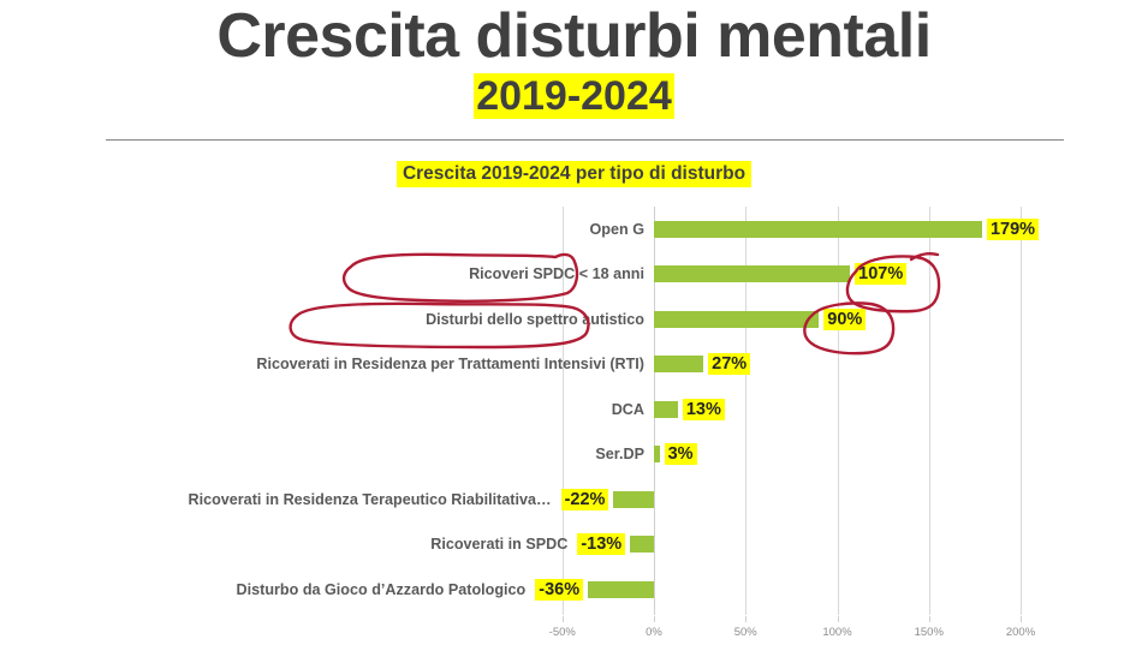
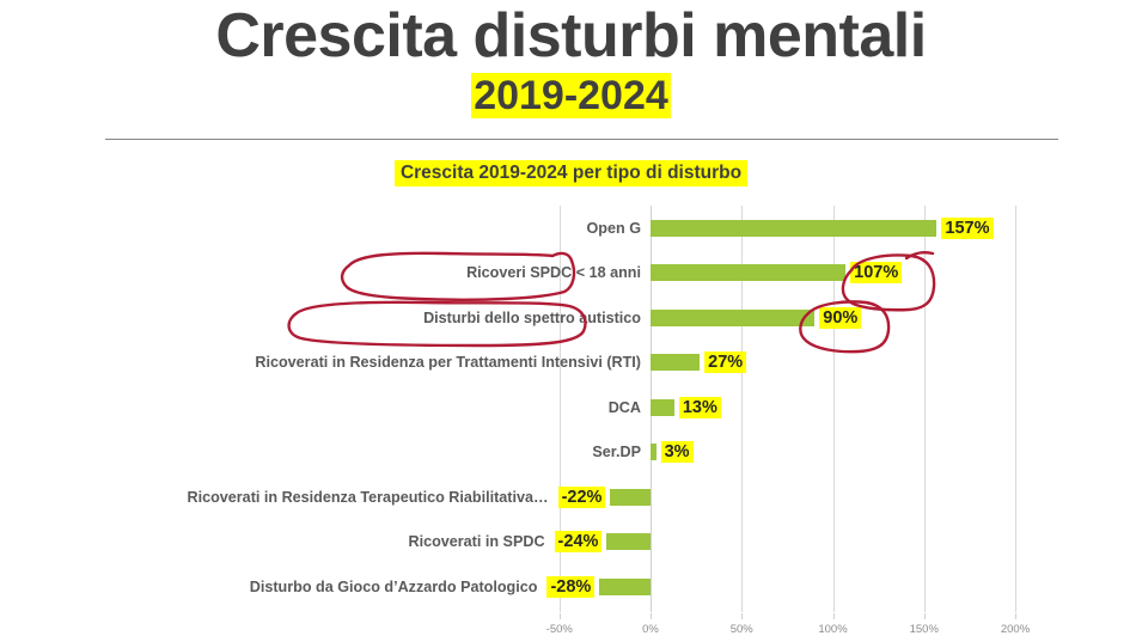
Open G: 179% -> 157%
Ricoverati in SPDC: -13% -> -24%
Disturbo da Gioco d’Azzardo Patologico: -36% -> -28%
